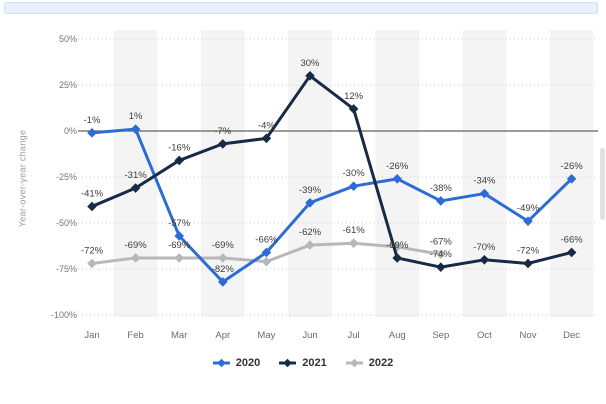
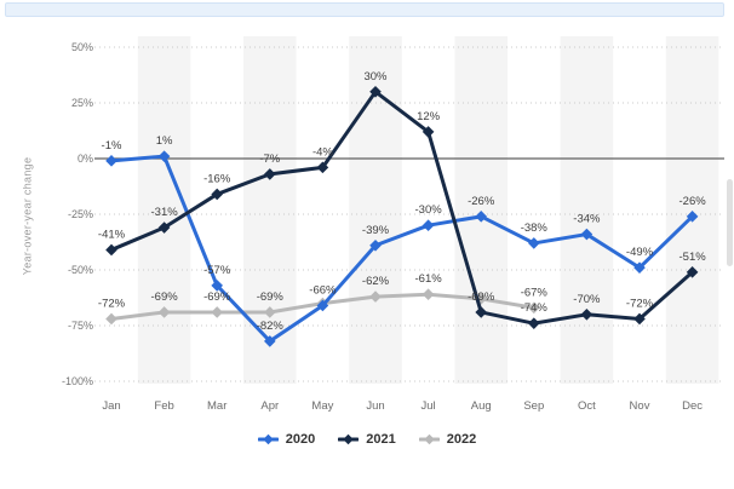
2022/May: -71% -> -65%
2021/Dec: -66% -> -51%
